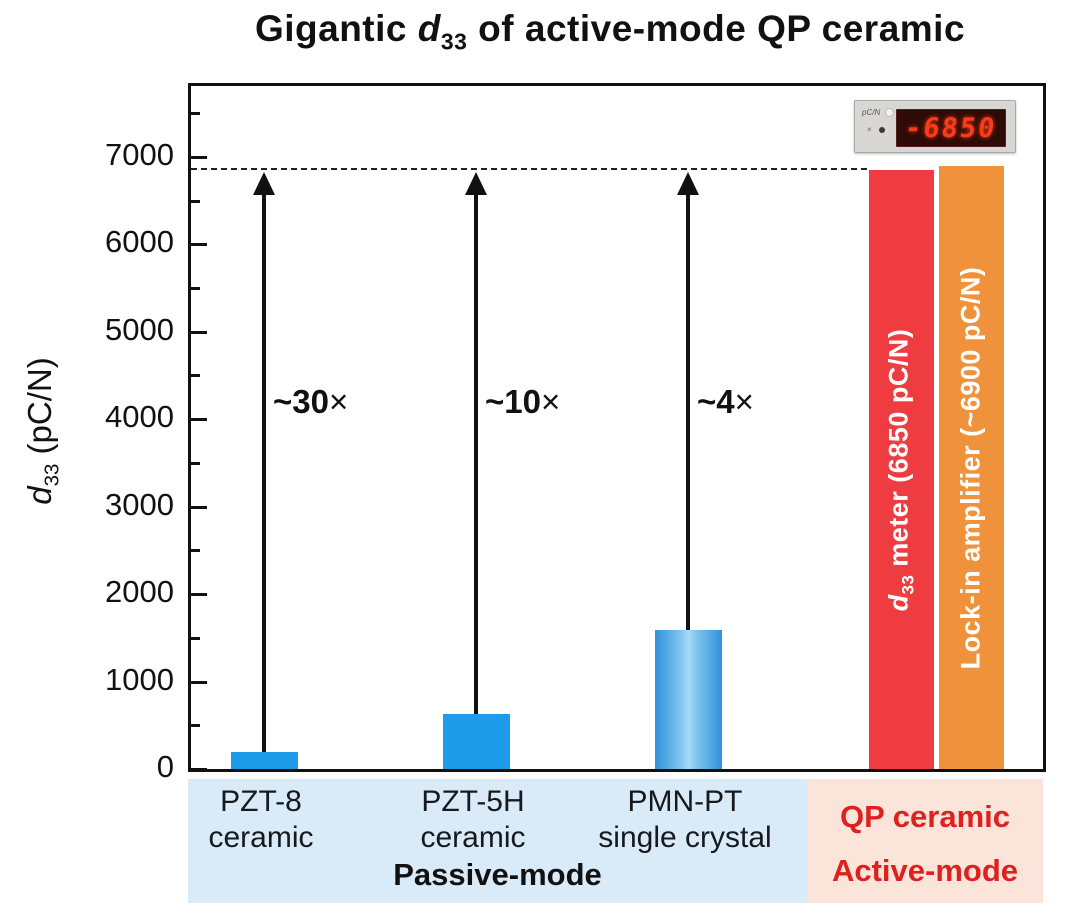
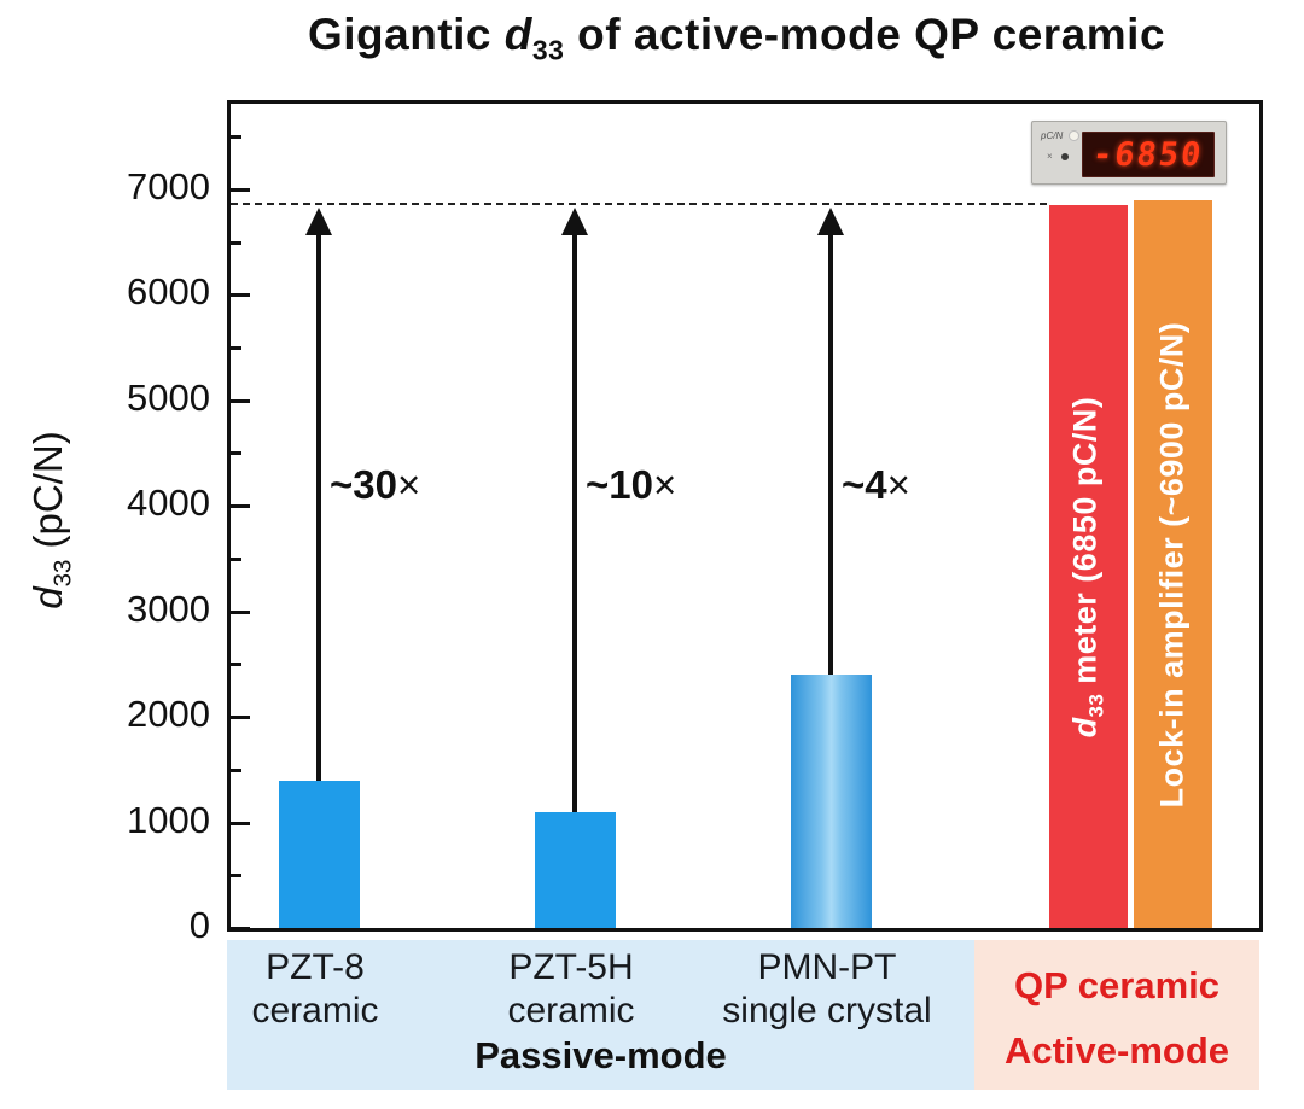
PZT-8 ceramic: 200 -> 1400
PZT-5H ceramic: 600 -> 1100
PMN-PT single crystal: 1600 -> 2400
